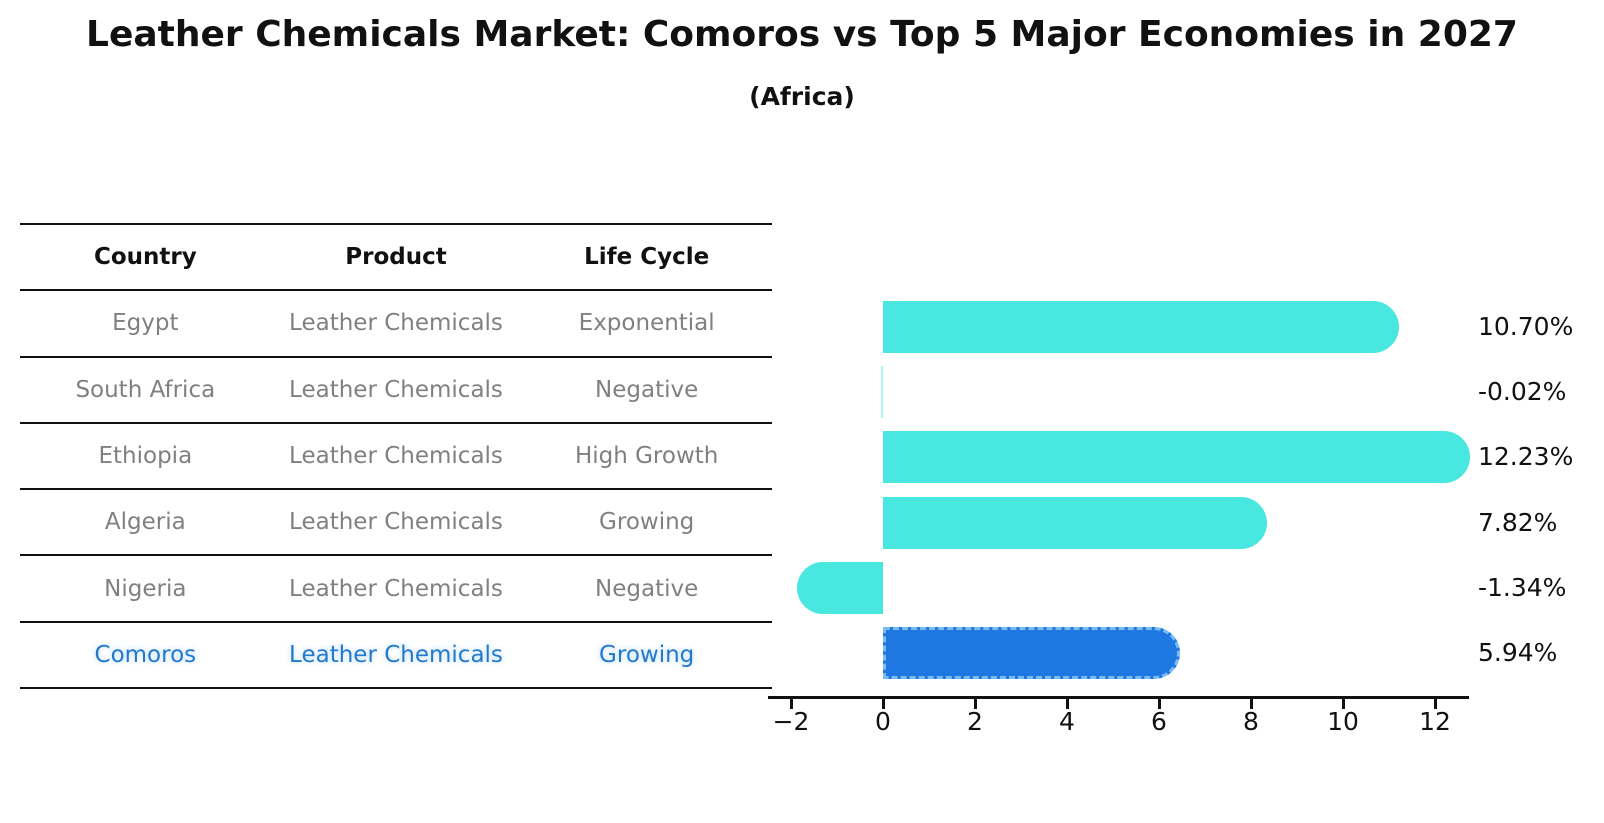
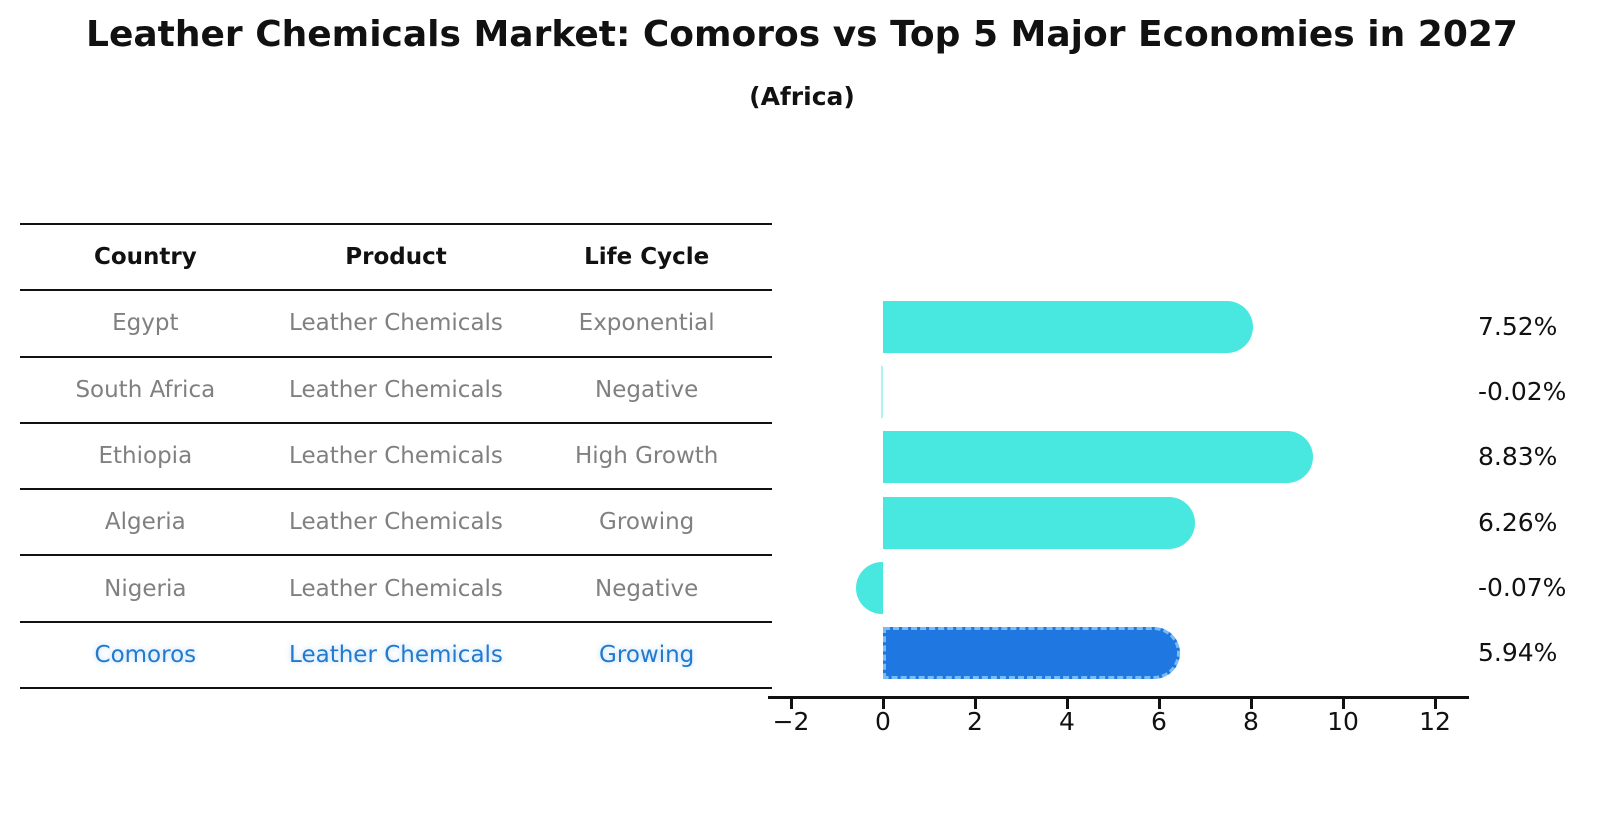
Egypt: 10.70% -> 7.52%
Ethiopia: 12.23% -> 8.83%
Algeria: 7.82% -> 6.26%
Nigeria: -1.34% -> -0.07%
